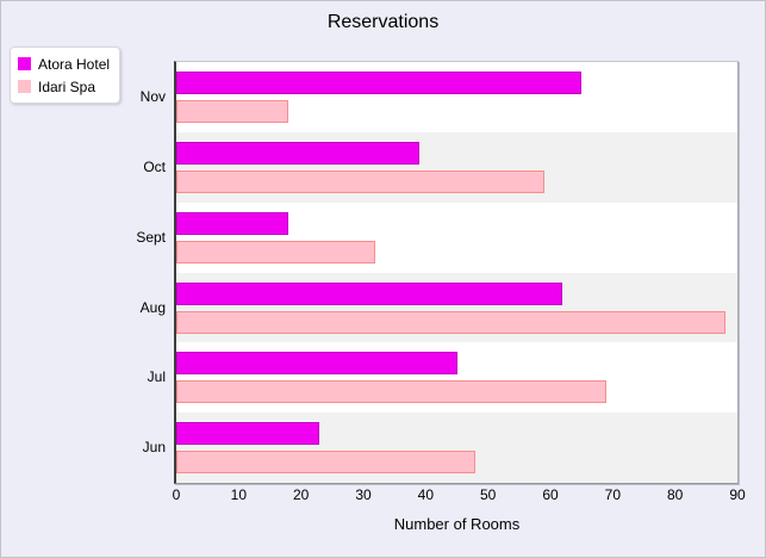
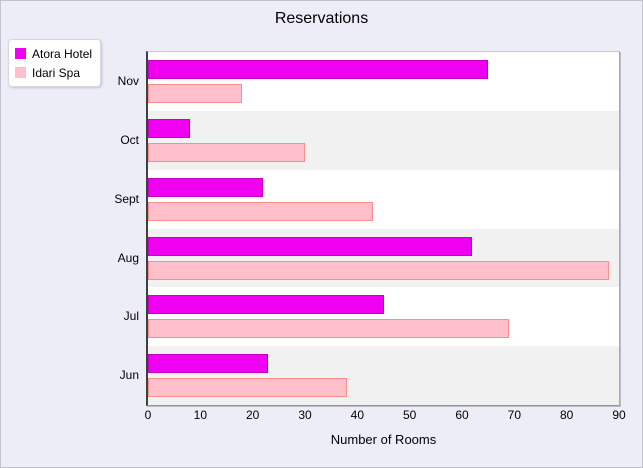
Atora Hotel/Oct: 39 -> 8
Idari Spa/Oct: 59 -> 30
Atora Hotel/Sept: 18 -> 22
Idari Spa/Sept: 32 -> 43
Idari Spa/Jun: 48 -> 38
